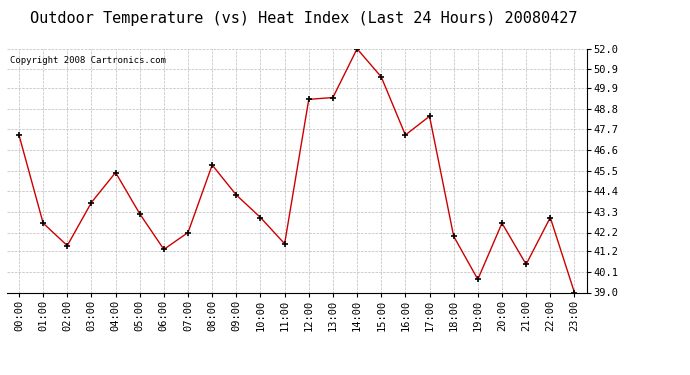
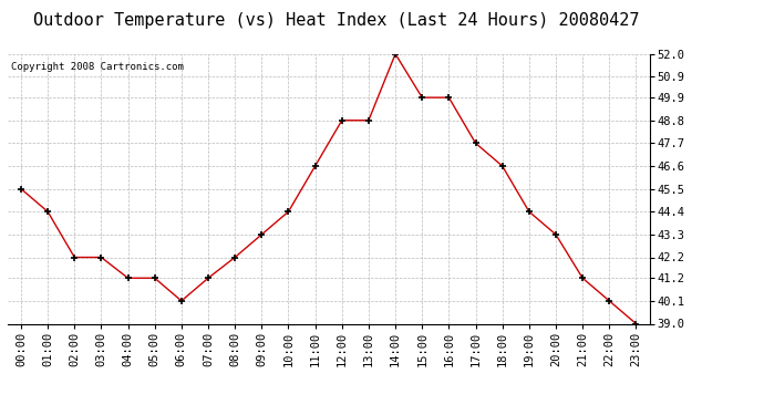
00:00: 47.4 -> 45.5
01:00: 42.7 -> 44.4
02:00: 41.5 -> 42.2
03:00: 43.8 -> 42.2
04:00: 45.4 -> 41.2
05:00: 43.2 -> 41.2
06:00: 41.3 -> 40.1
07:00: 42.2 -> 41.2
08:00: 45.8 -> 42.2
09:00: 44.2 -> 43.3
10:00: 43.0 -> 44.4
11:00: 41.6 -> 46.6
12:00: 49.3 -> 48.8
13:00: 49.4 -> 48.8
15:00: 50.5 -> 49.9
16:00: 47.4 -> 49.9
17:00: 48.4 -> 47.7
18:00: 42.0 -> 46.6
19:00: 39.7 -> 44.4
20:00: 42.7 -> 43.3
21:00: 40.5 -> 41.2
22:00: 43.0 -> 40.1
